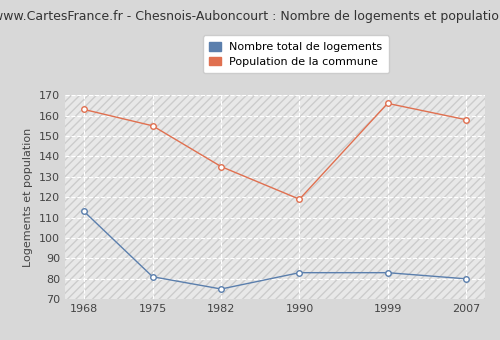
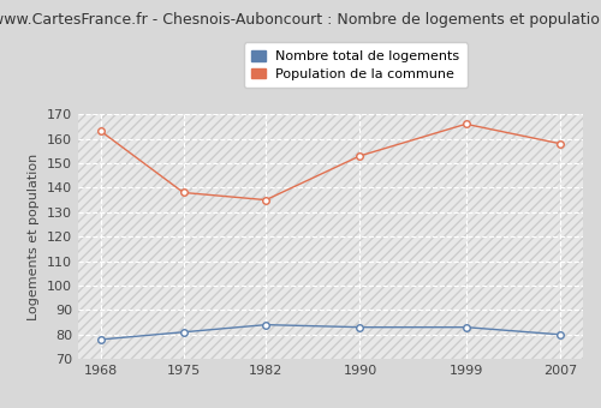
Nombre total de logements/1968: 113 -> 78
Population de la commune/1975: 155 -> 138
Nombre total de logements/1982: 75 -> 84
Population de la commune/1990: 119 -> 153
